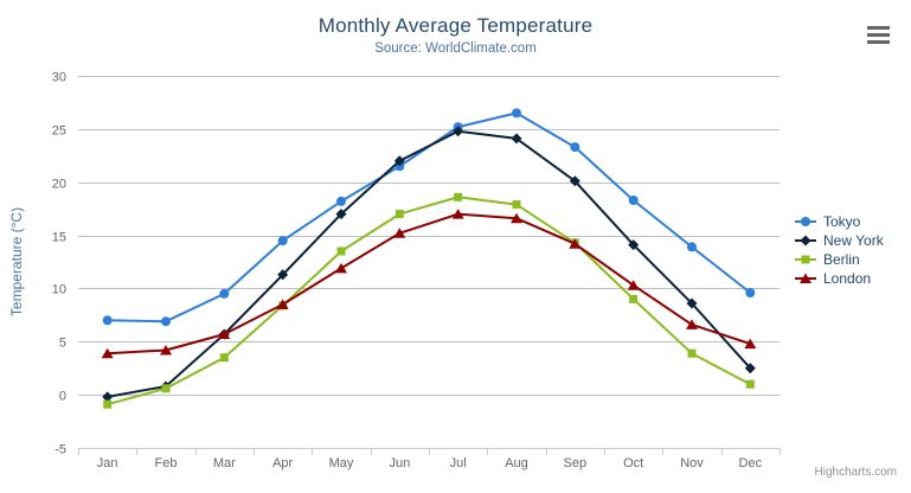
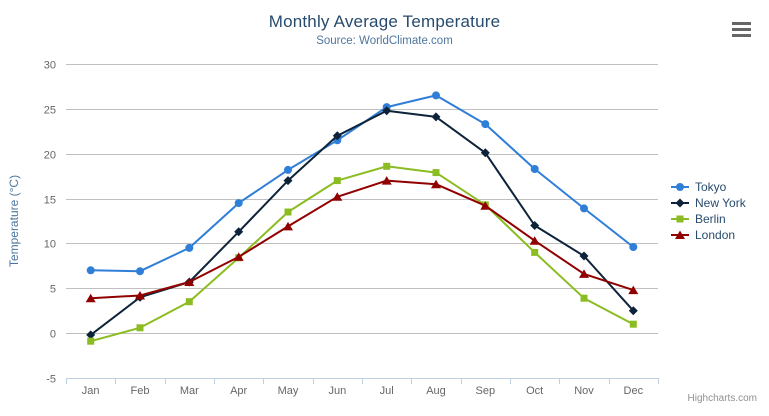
New York/Feb: 1 -> 4
New York/Oct: 14 -> 12
